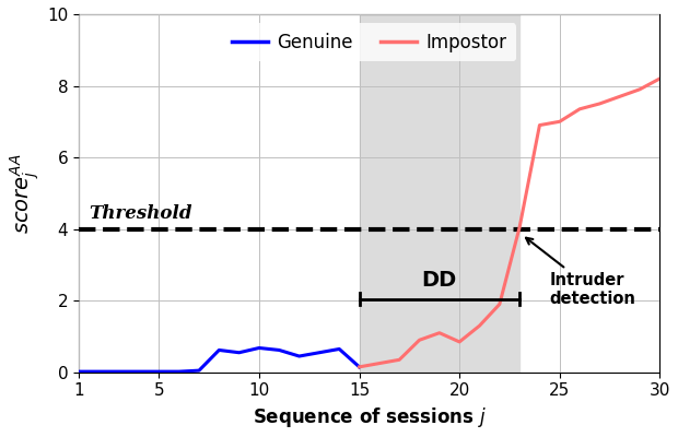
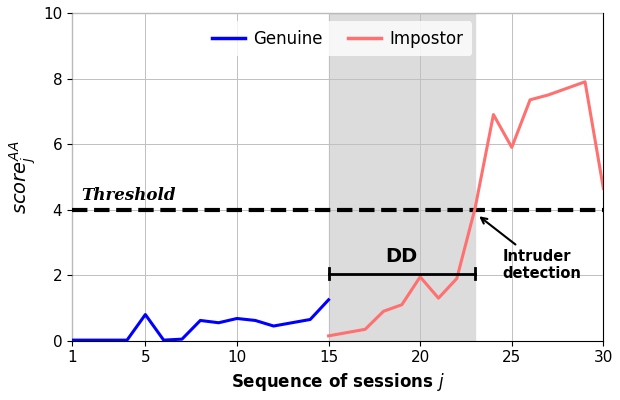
Genuine/5: 0.02 -> 0.80
Genuine/15: 0.15 -> 1.25
Impostor/20: 0.85 -> 1.95
Impostor/25: 7.00 -> 5.90
Impostor/30: 8.20 -> 4.65
